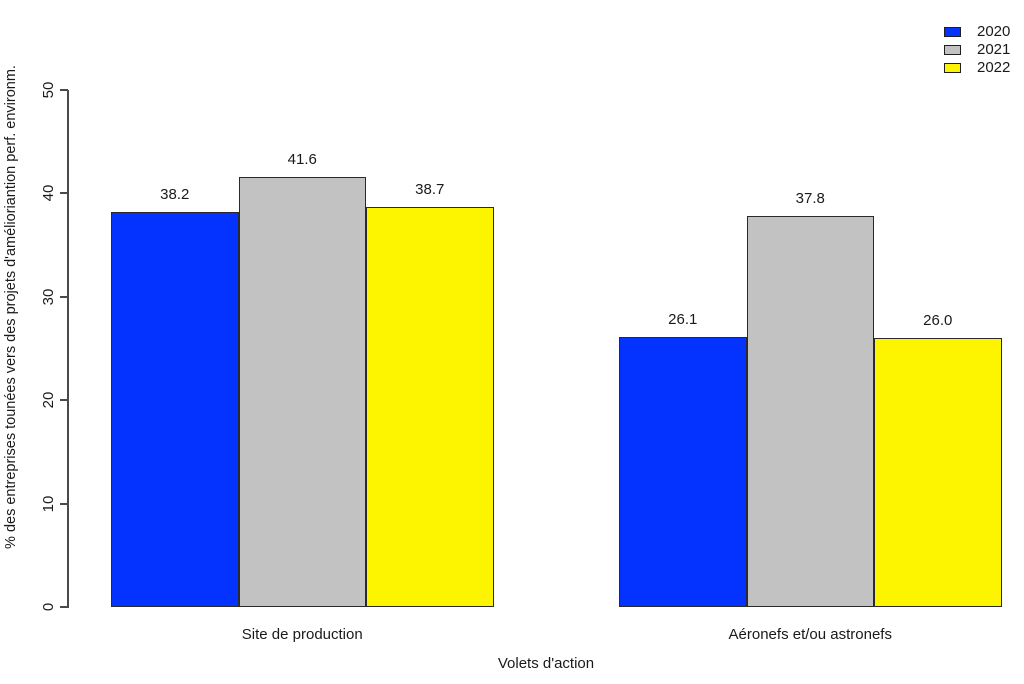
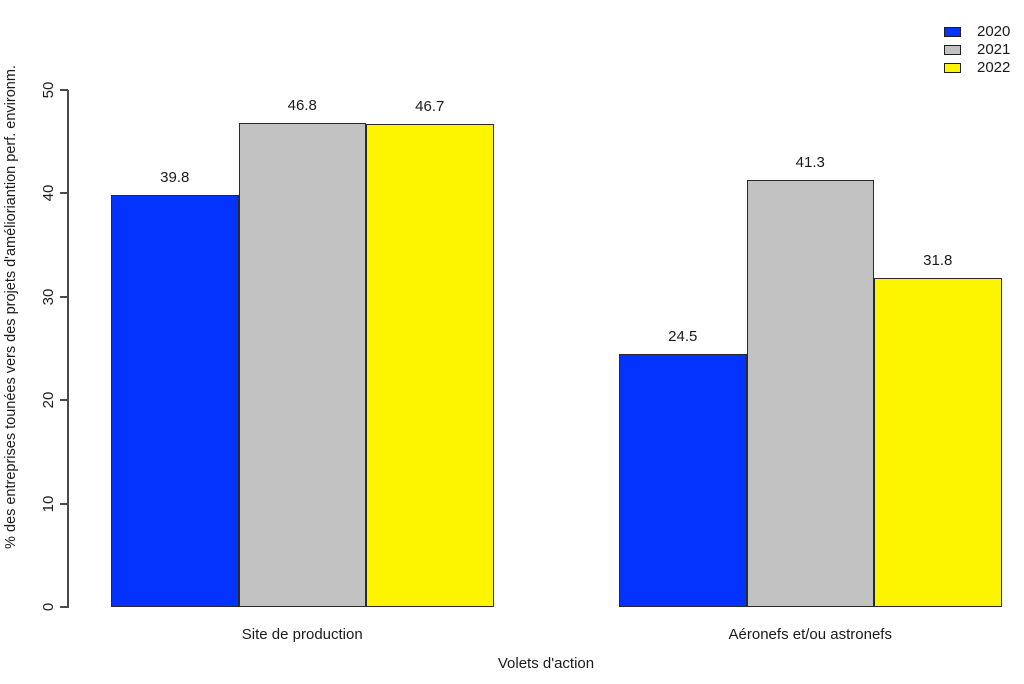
2020/Site de production: 38.2 -> 39.8
2021/Site de production: 41.6 -> 46.8
2022/Site de production: 38.7 -> 46.7
2020/Aéronefs et/ou astronefs: 26.1 -> 24.5
2021/Aéronefs et/ou astronefs: 37.8 -> 41.3
2022/Aéronefs et/ou astronefs: 26.0 -> 31.8
